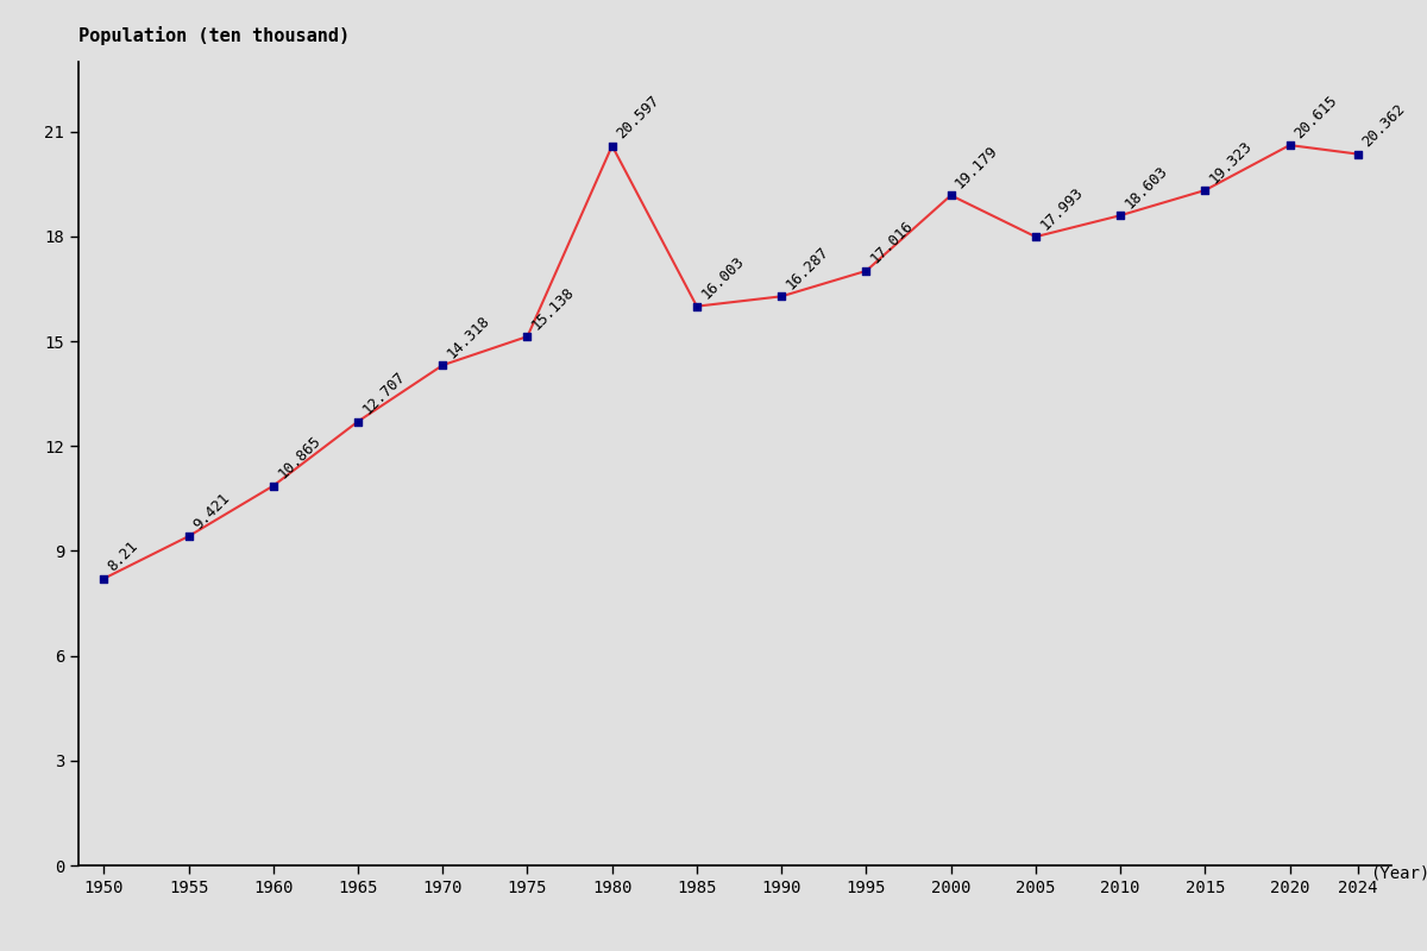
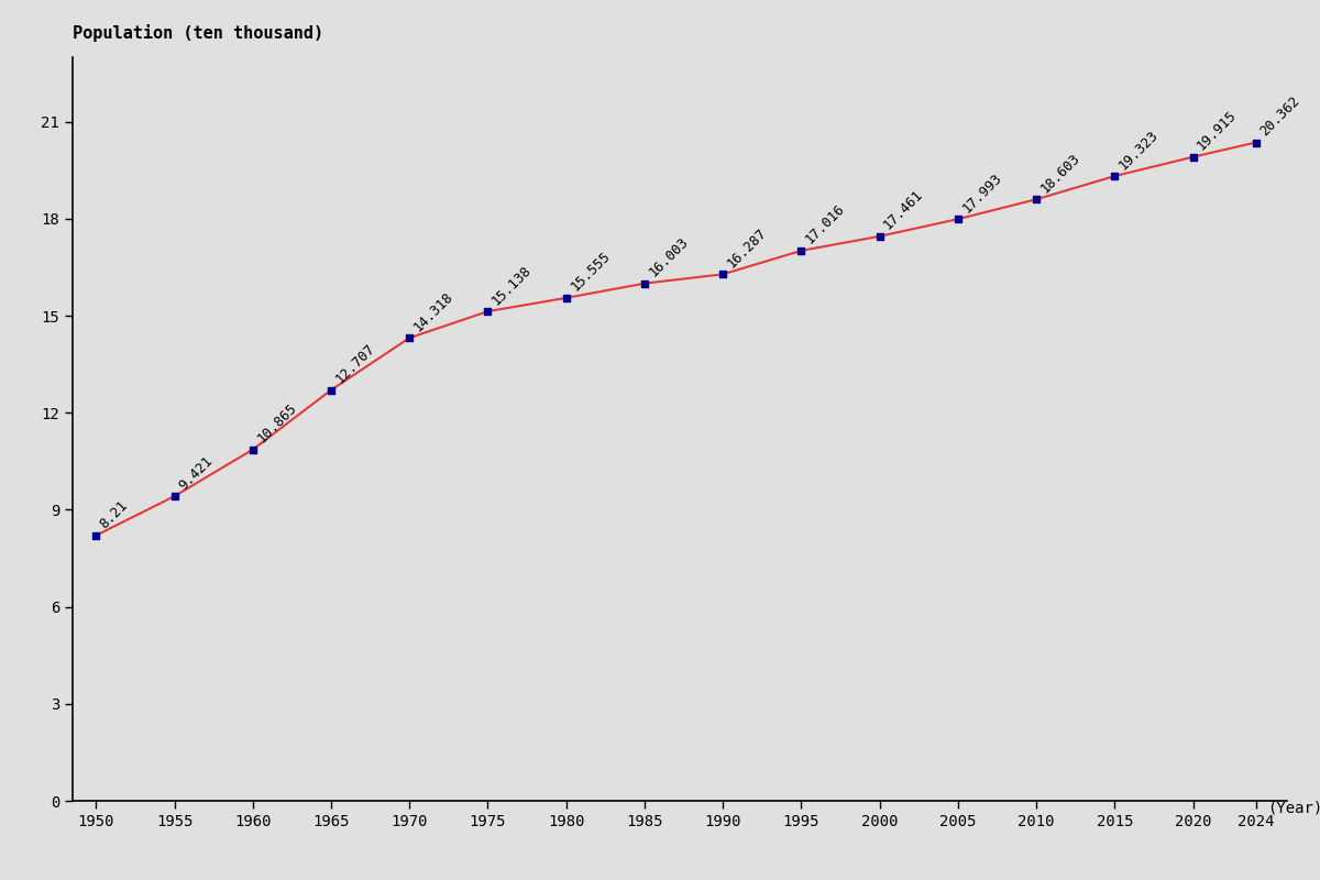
1980: 20.597 -> 15.555
2000: 19.179 -> 17.461
2020: 20.615 -> 19.915
